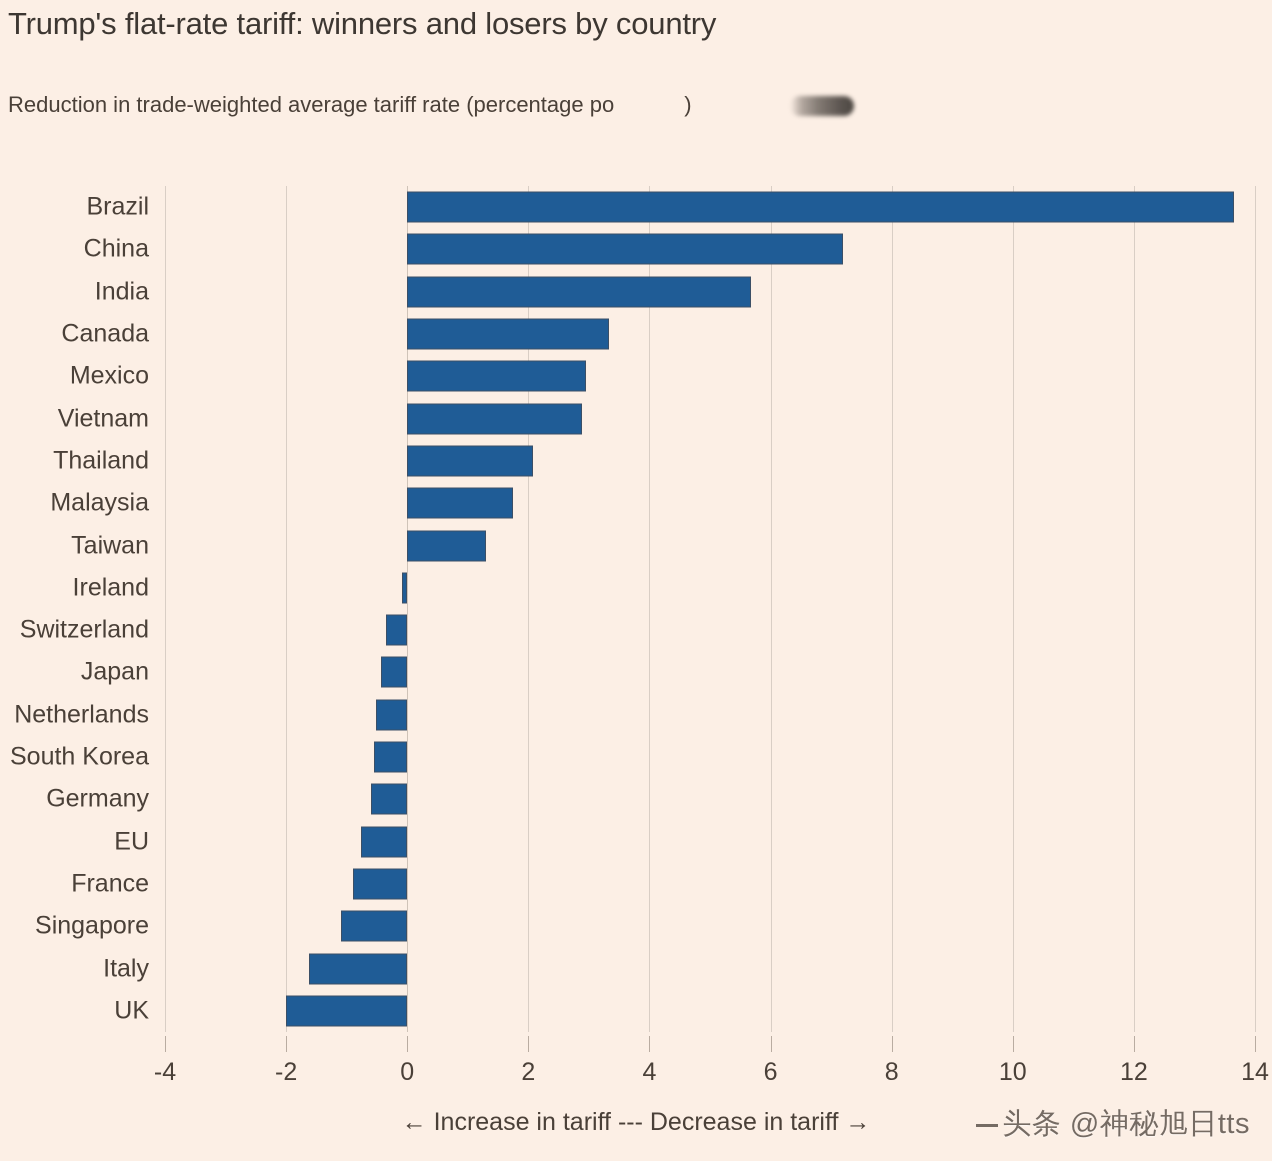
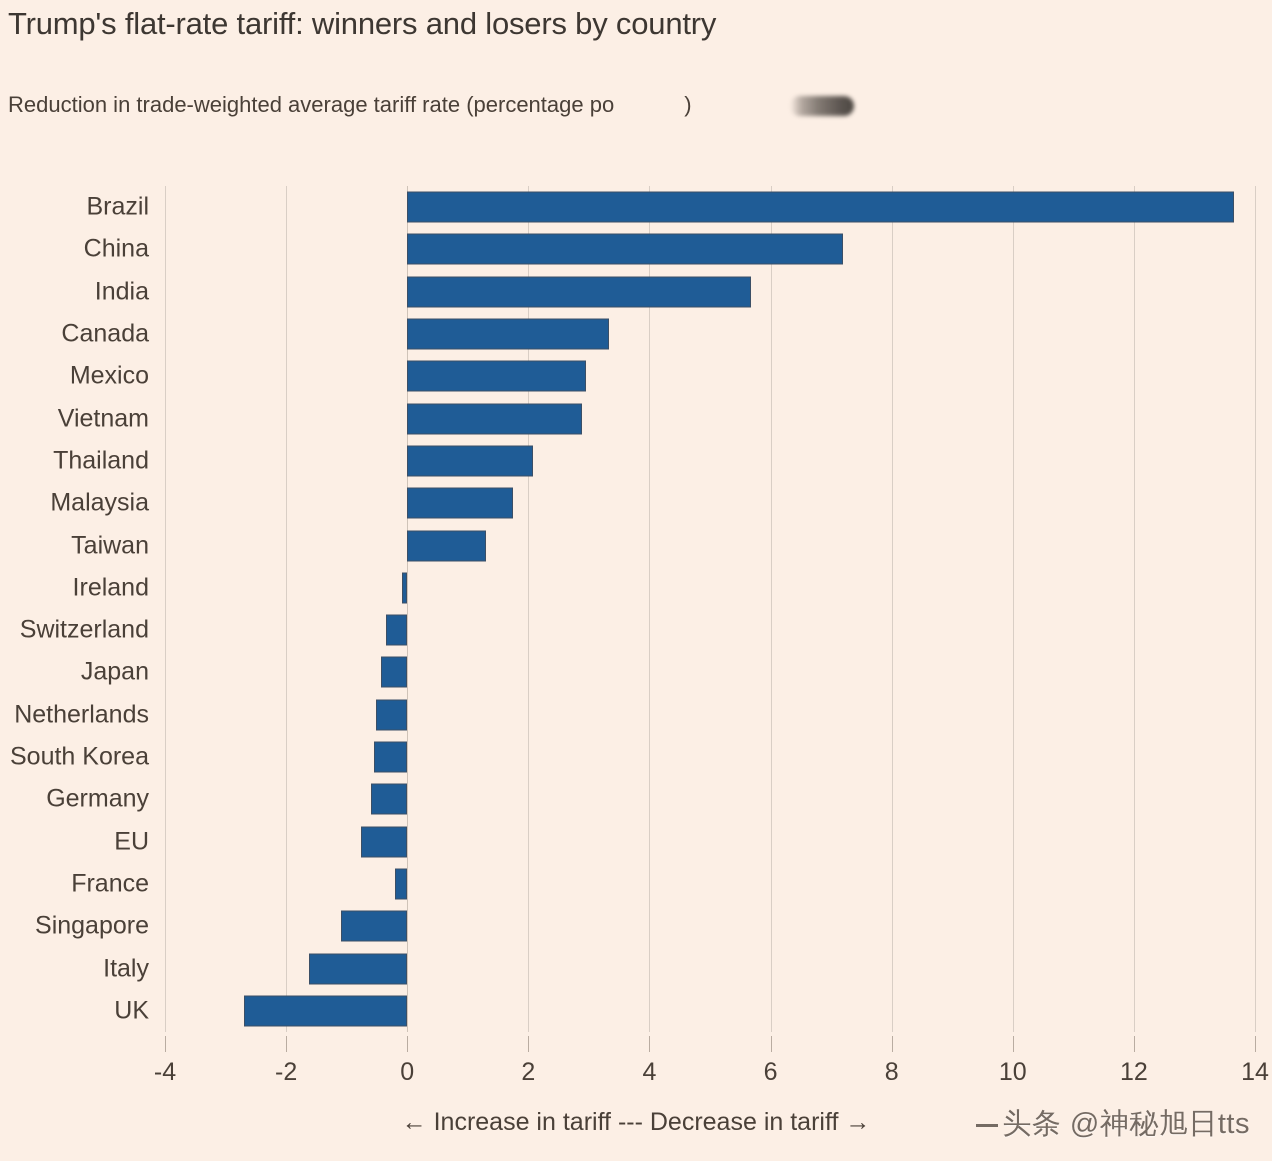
France: -0.9 -> -0.2
UK: -2.0 -> -2.7
